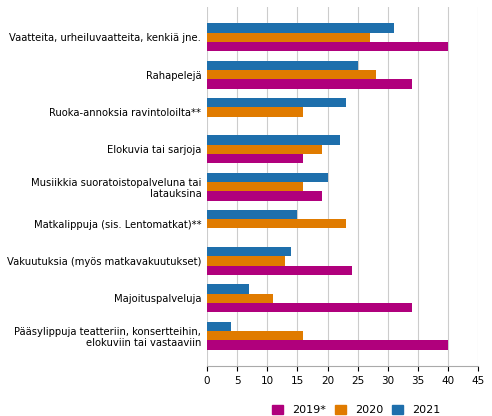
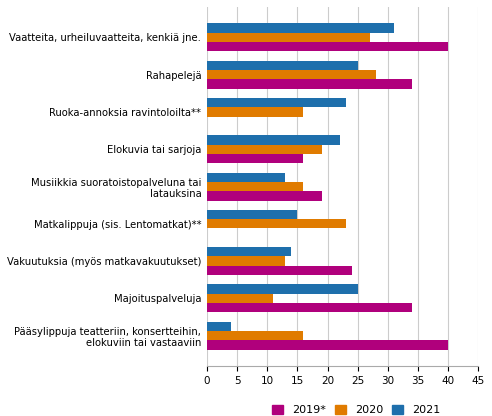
2021/Musiikkia suoratoistopalveluna tai latauksina: 20 -> 13
2021/Majoituspalveluja: 7 -> 25
